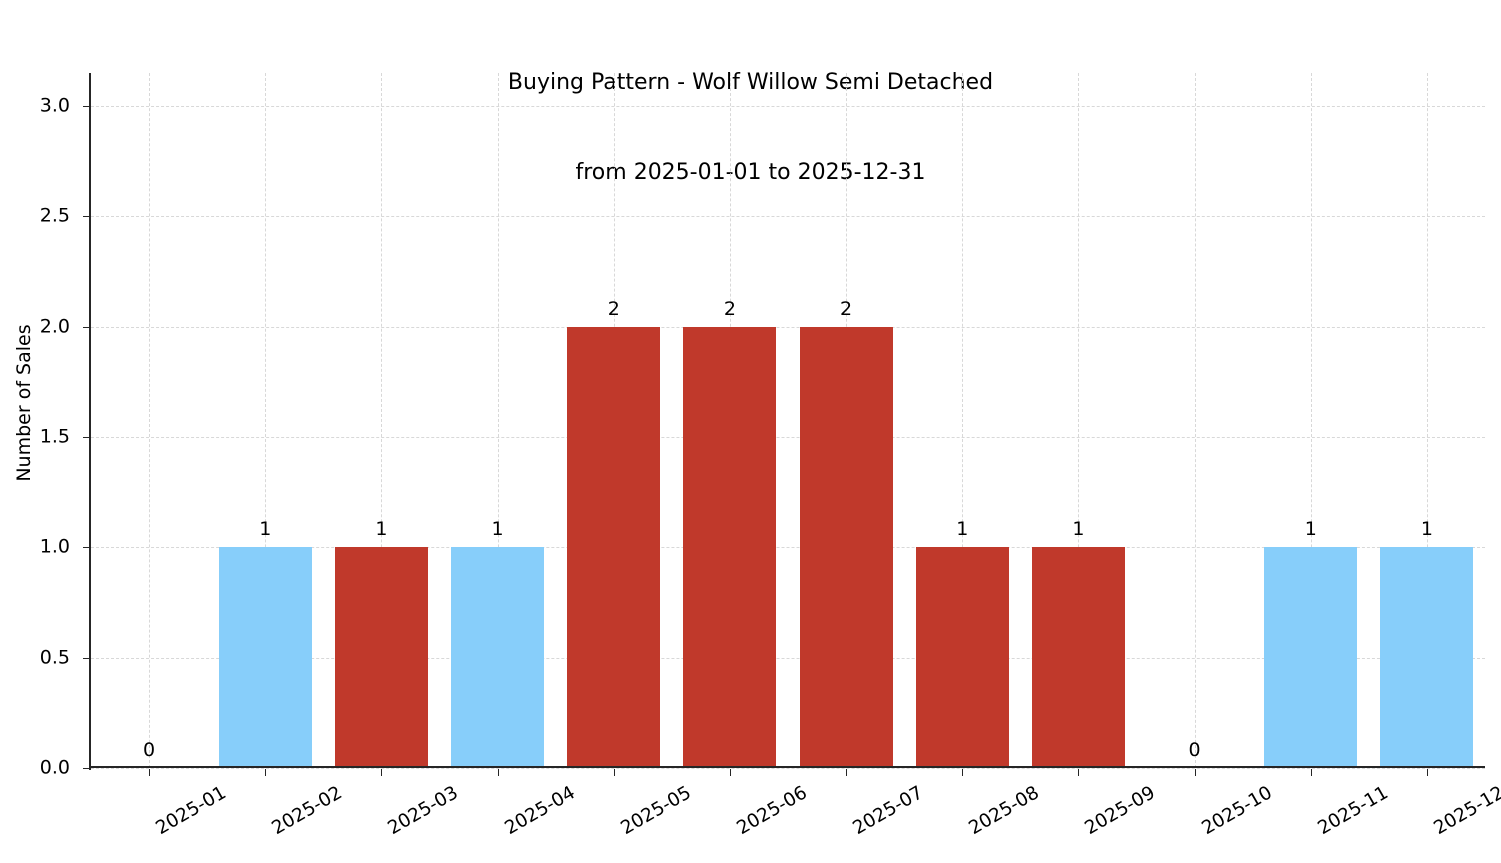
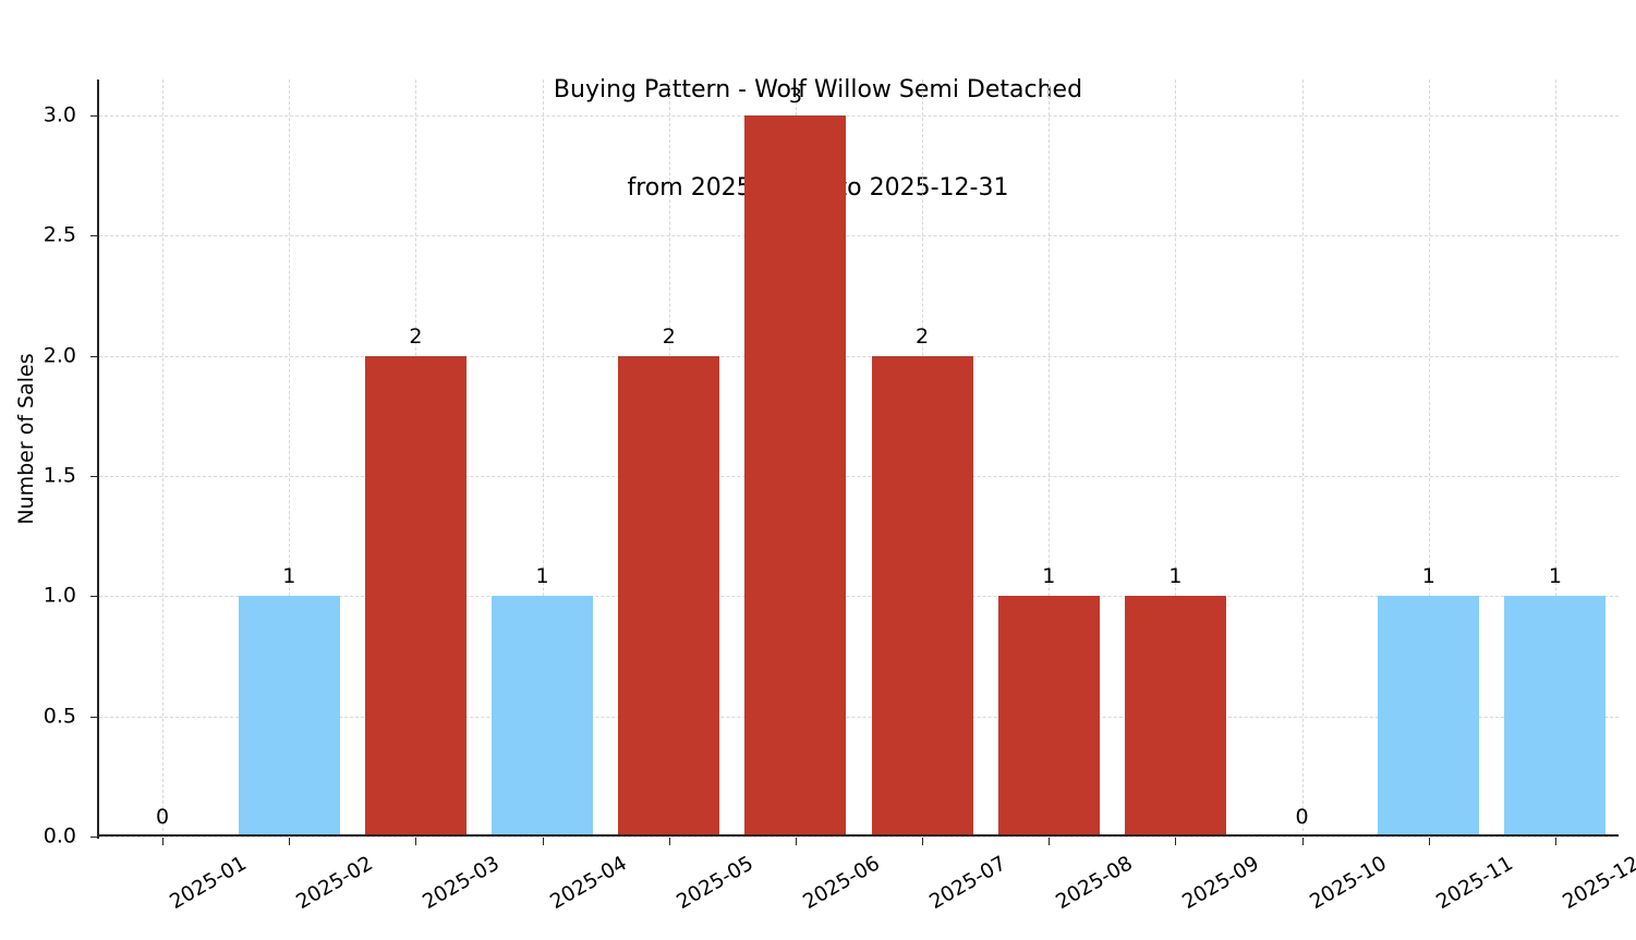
2025-03: 1 -> 2
2025-06: 2 -> 3
